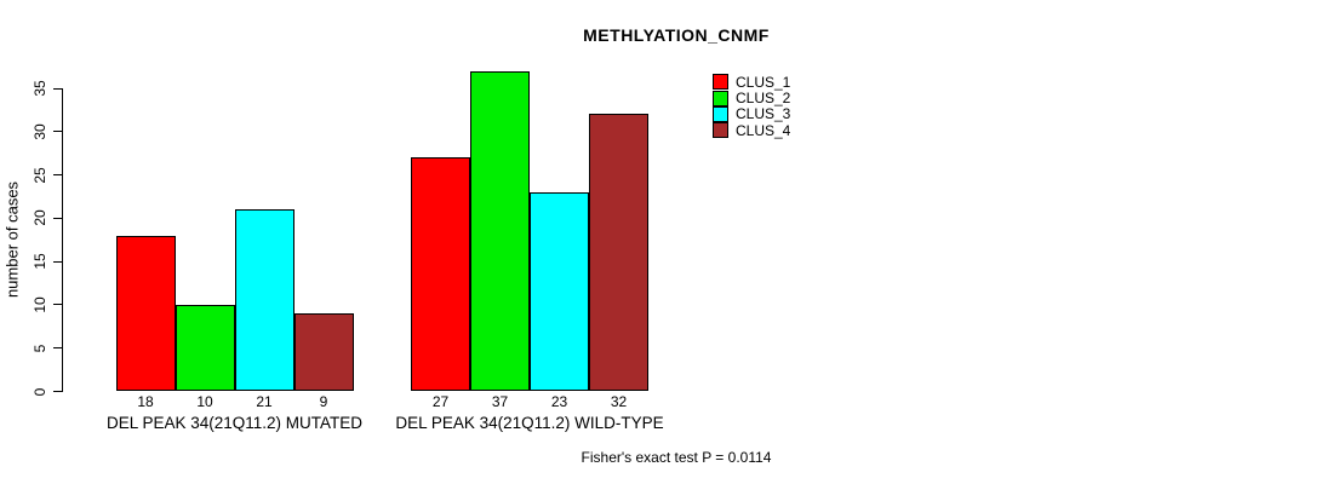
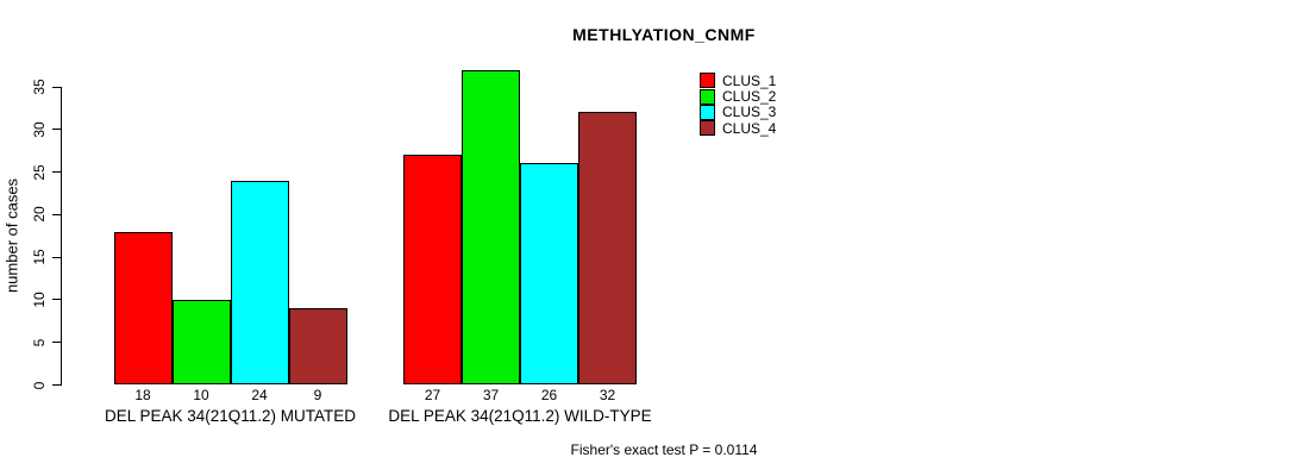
CLUS_3/DEL PEAK 34(21Q11.2) MUTATED: 21 -> 24
CLUS_3/DEL PEAK 34(21Q11.2) WILD-TYPE: 23 -> 26
